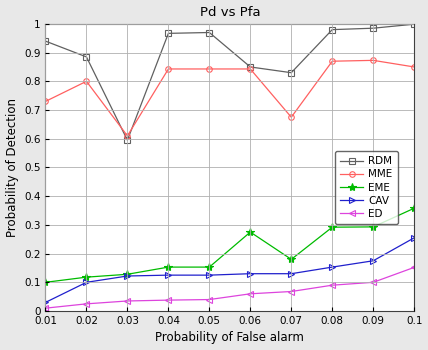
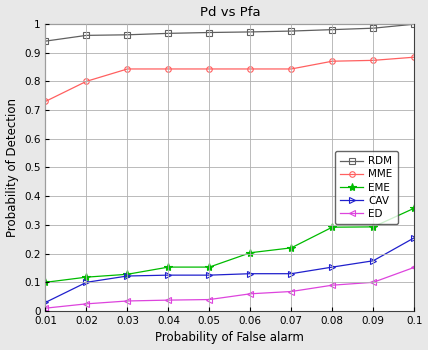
RDM/0.02: 0.885 -> 0.960
RDM/0.03: 0.595 -> 0.962
MME/0.03: 0.610 -> 0.843
RDM/0.06: 0.850 -> 0.972
EME/0.06: 0.275 -> 0.203
RDM/0.07: 0.830 -> 0.975
MME/0.07: 0.675 -> 0.843
EME/0.07: 0.180 -> 0.220
MME/0.1: 0.850 -> 0.884
